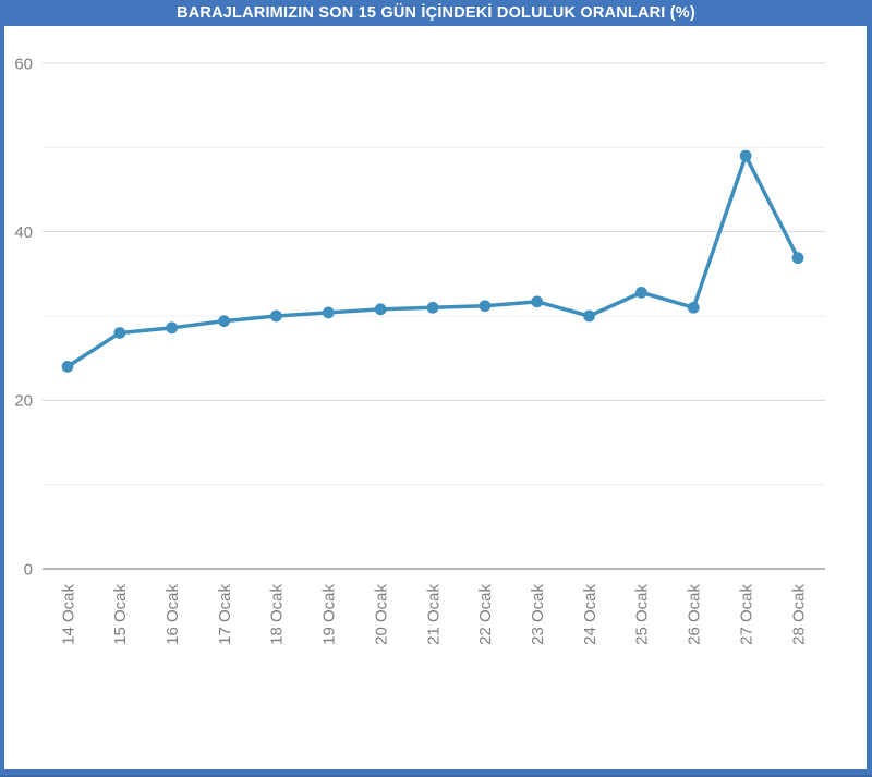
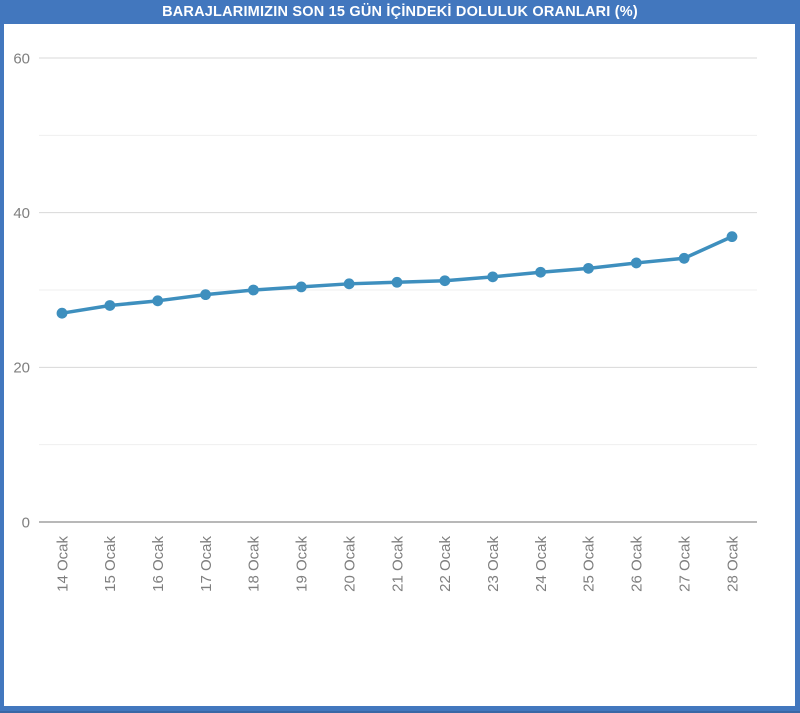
14 Ocak: 24 -> 27
24 Ocak: 30 -> 32
26 Ocak: 31 -> 34
27 Ocak: 49 -> 34
